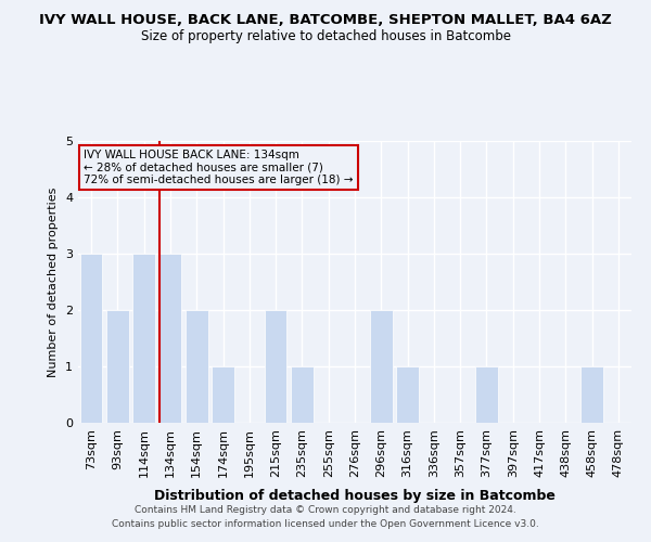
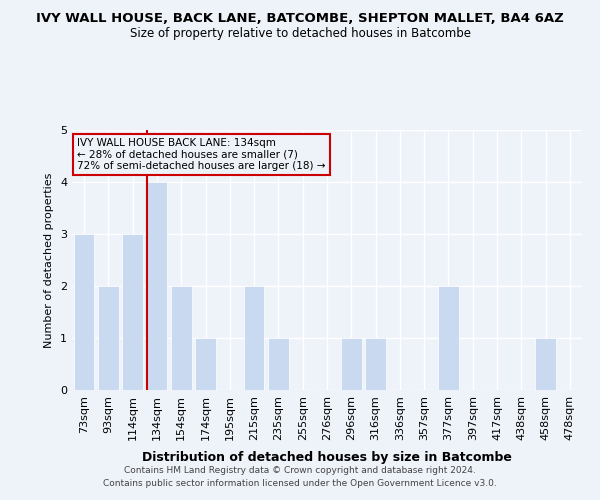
134sqm: 3 -> 4
296sqm: 2 -> 1
377sqm: 1 -> 2
